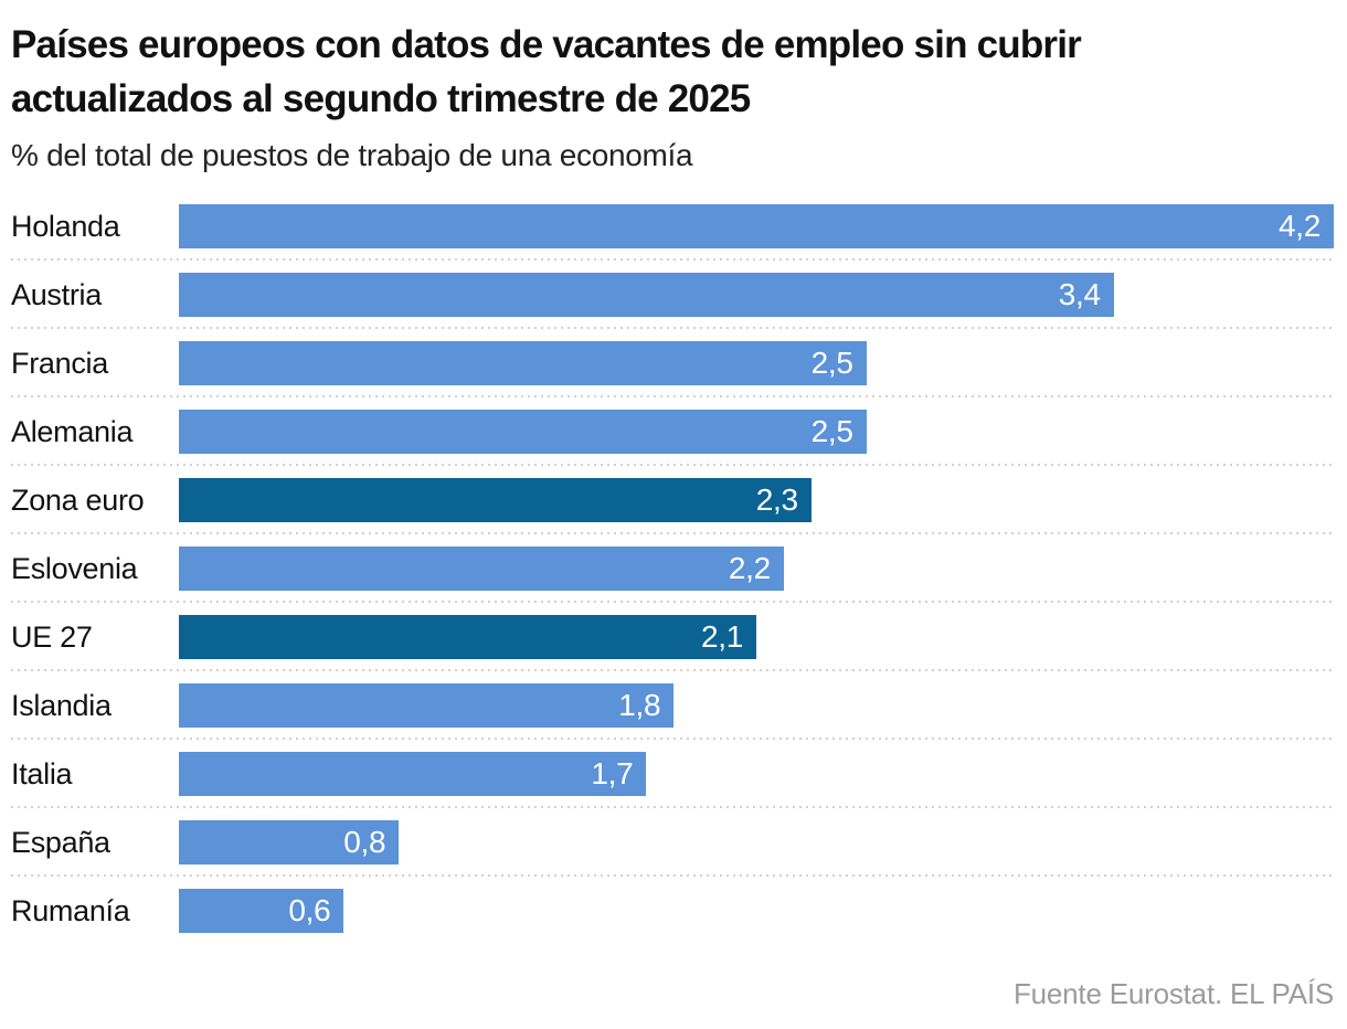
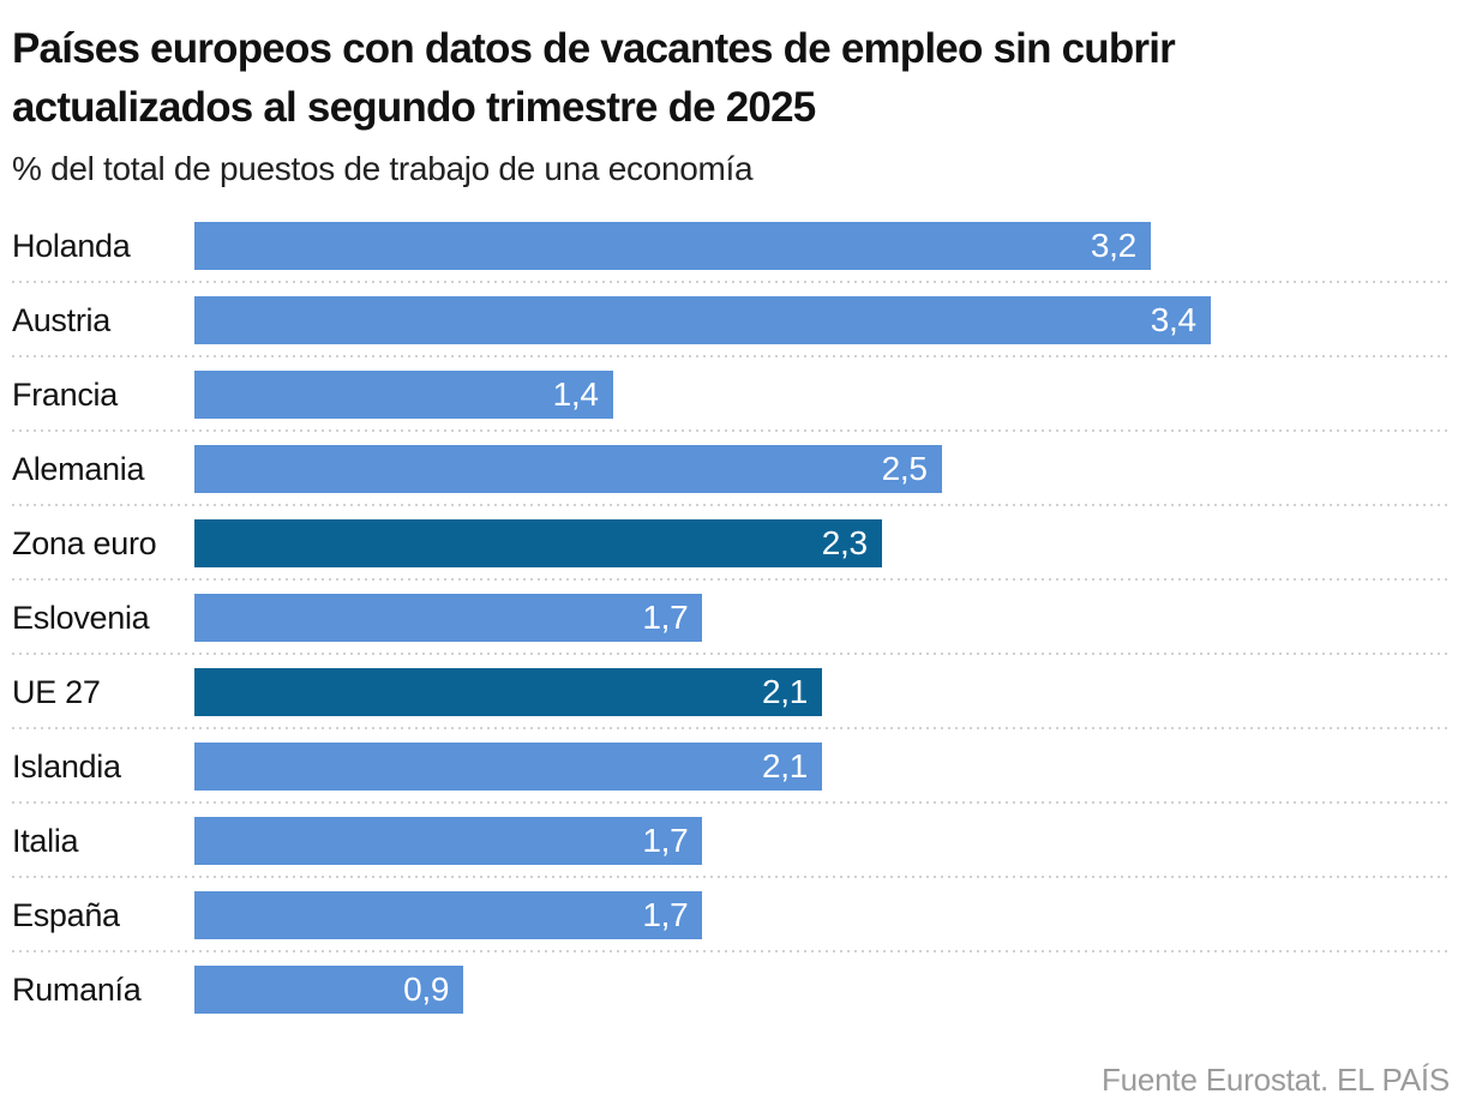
Holanda: 4,2 -> 3,2
Francia: 2,5 -> 1,4
Eslovenia: 2,2 -> 1,7
Islandia: 1,8 -> 2,1
España: 0,8 -> 1,7
Rumanía: 0,6 -> 0,9
